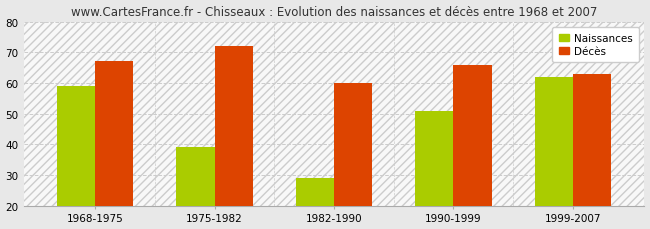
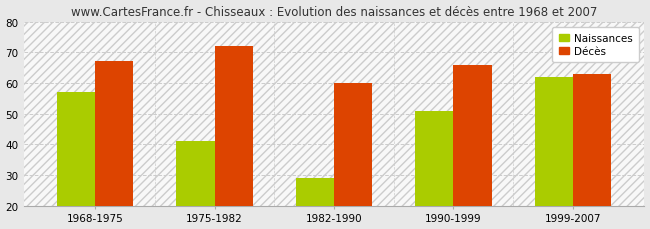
Naissances/1968-1975: 59 -> 57
Naissances/1975-1982: 39 -> 41
